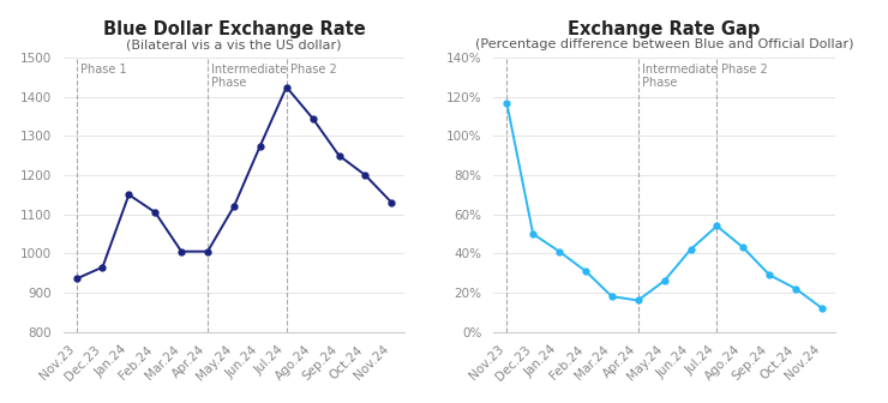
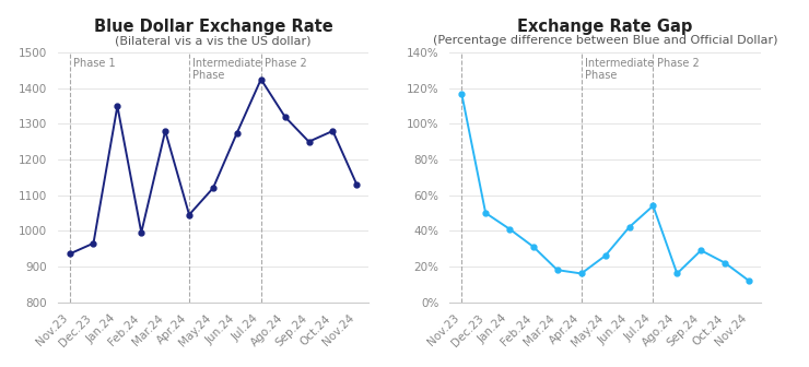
Blue Dollar Exchange Rate/Jan.24: 1150 -> 1350
Blue Dollar Exchange Rate/Feb.24: 1105 -> 995
Blue Dollar Exchange Rate/Mar.24: 1005 -> 1280
Blue Dollar Exchange Rate/Apr.24: 1005 -> 1045
Blue Dollar Exchange Rate/Ago.24: 1345 -> 1320
Blue Dollar Exchange Rate/Oct.24: 1200 -> 1280
Exchange Rate Gap/Ago.24: 43% -> 16%
